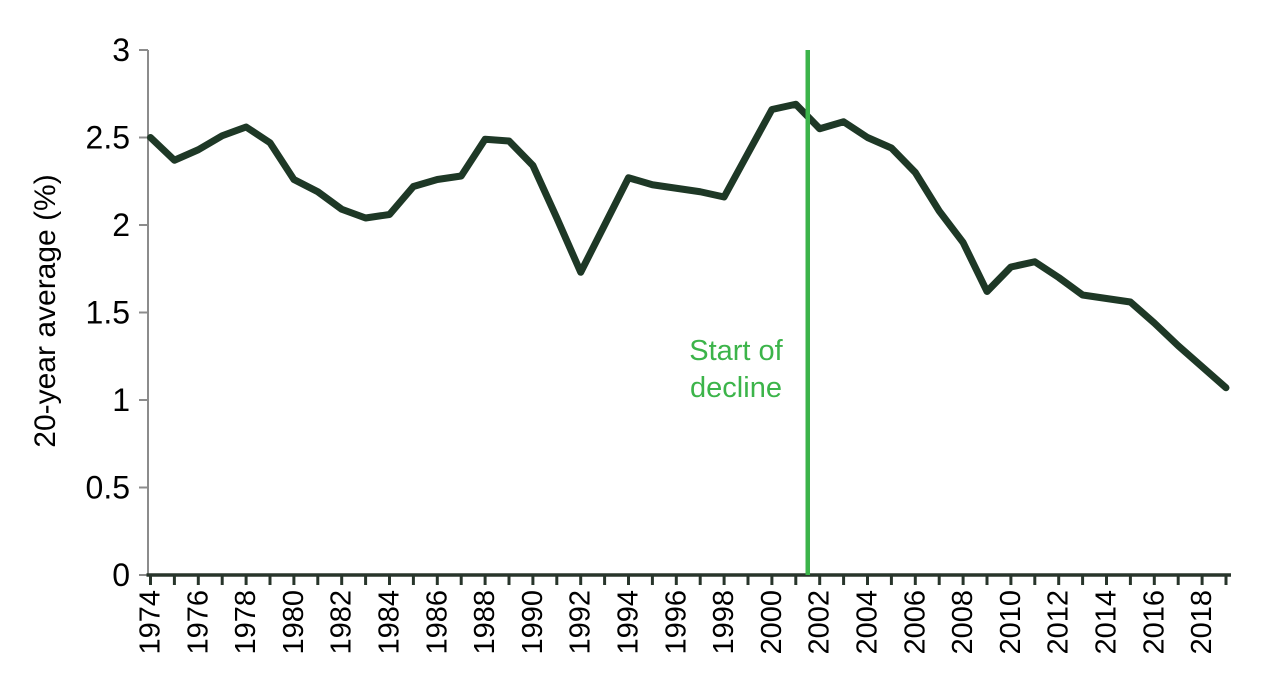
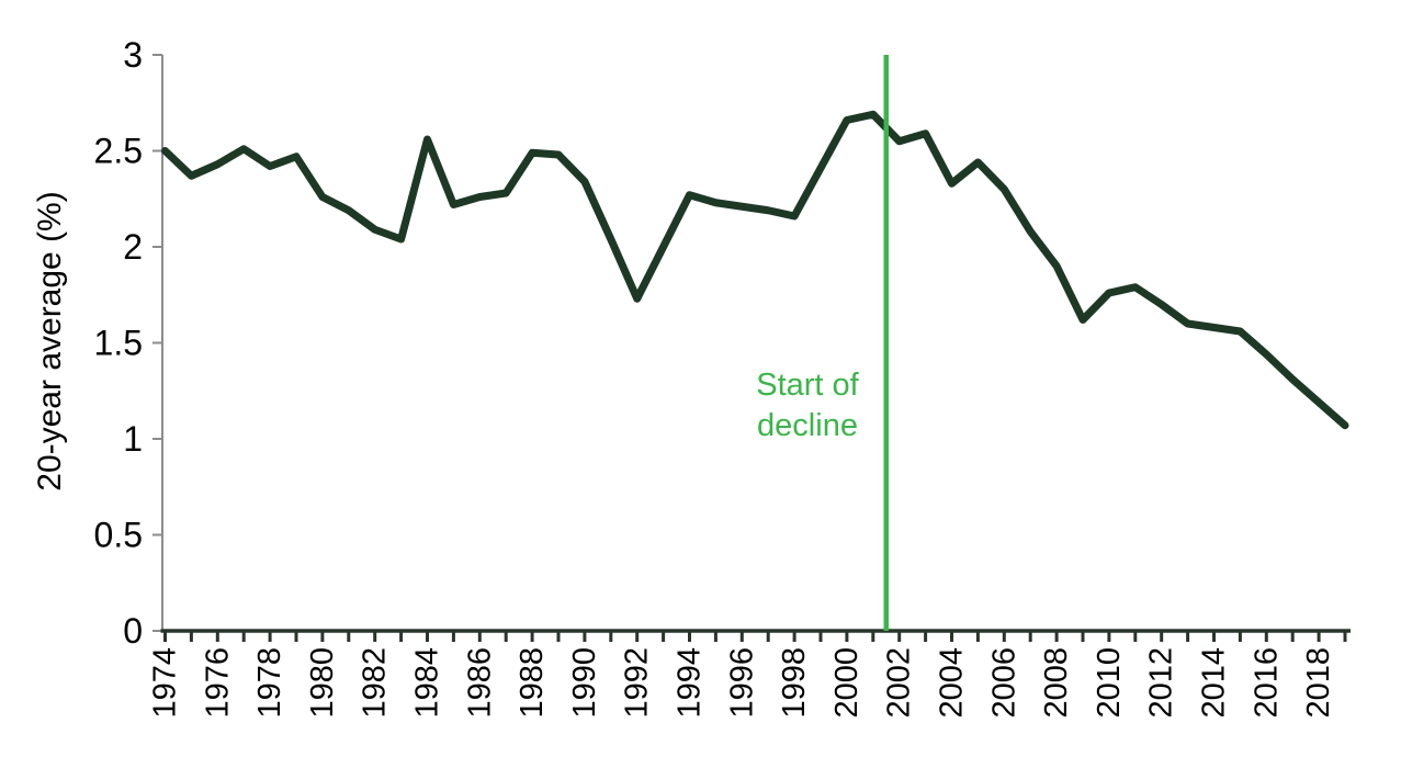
1978: 2.56 -> 2.42
1984: 2.06 -> 2.56
2004: 2.50 -> 2.33
